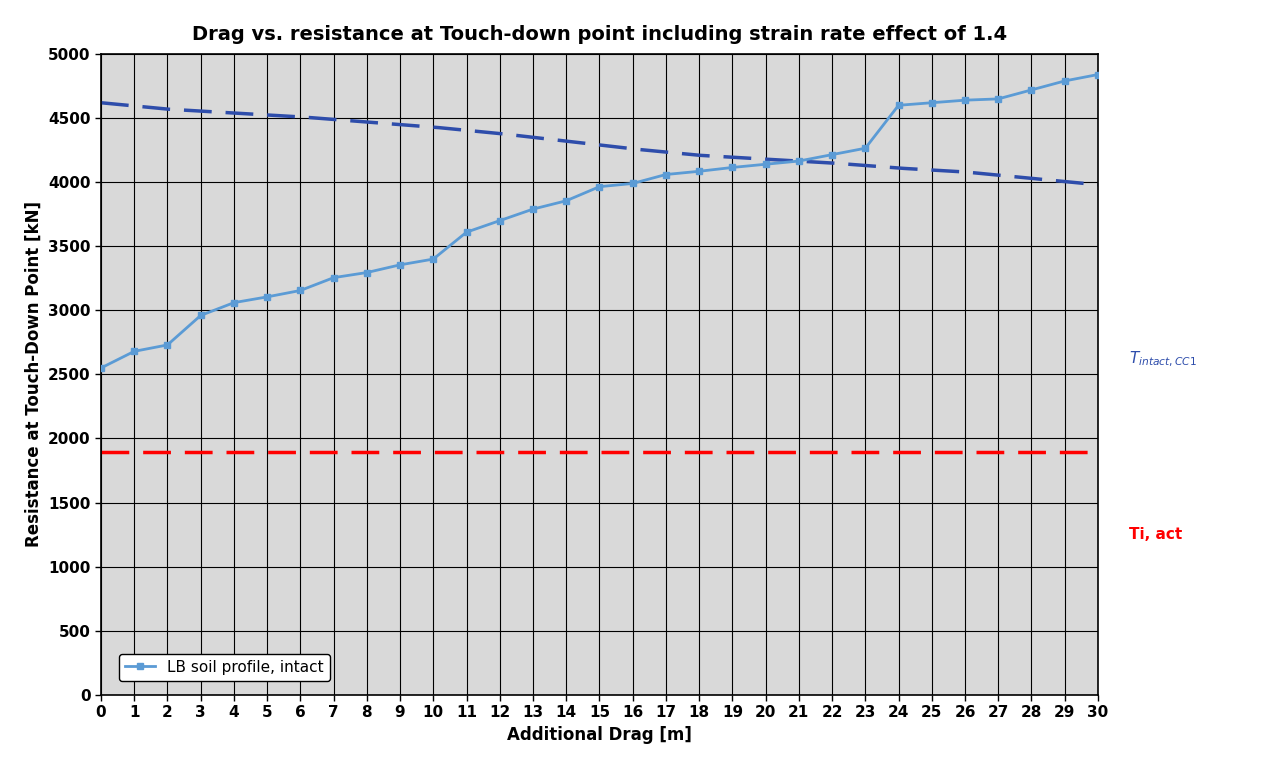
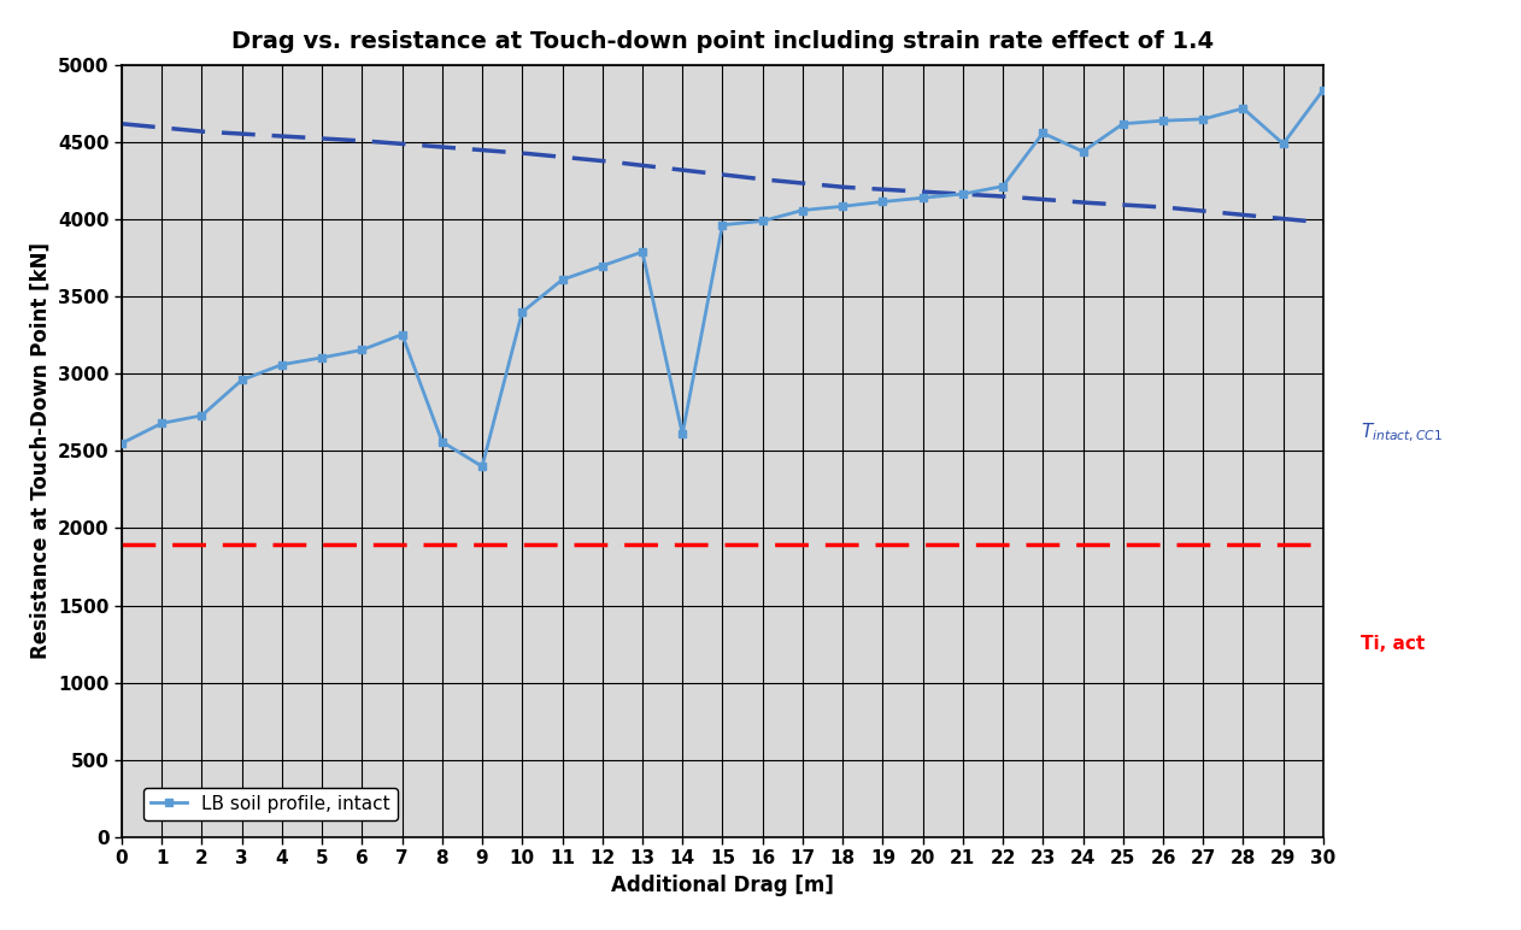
LB soil profile, intact/8: 3300 -> 2560
LB soil profile, intact/9: 3360 -> 2400
LB soil profile, intact/14: 3860 -> 2610
LB soil profile, intact/23: 4260 -> 4560
LB soil profile, intact/24: 4600 -> 4440
LB soil profile, intact/29: 4790 -> 4490
